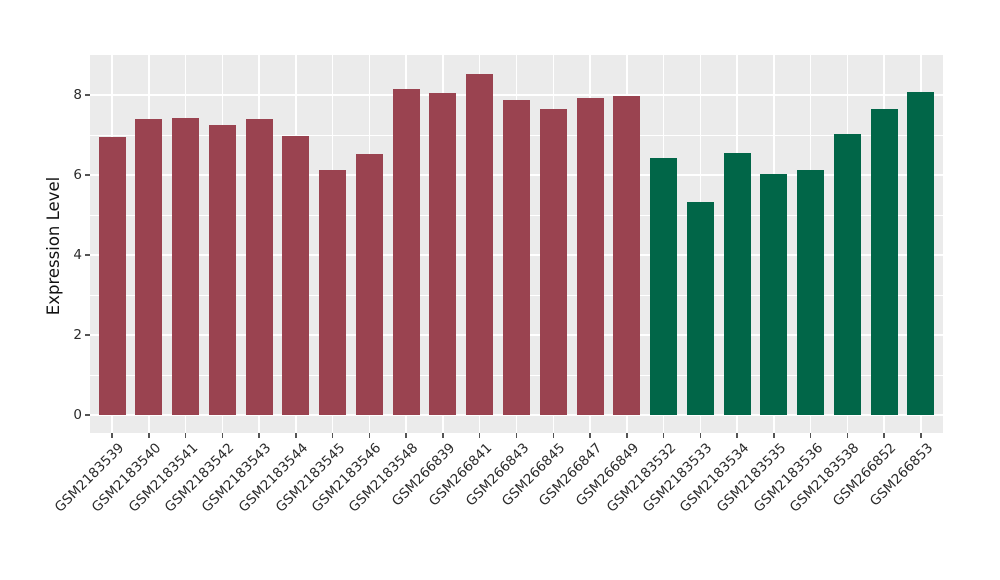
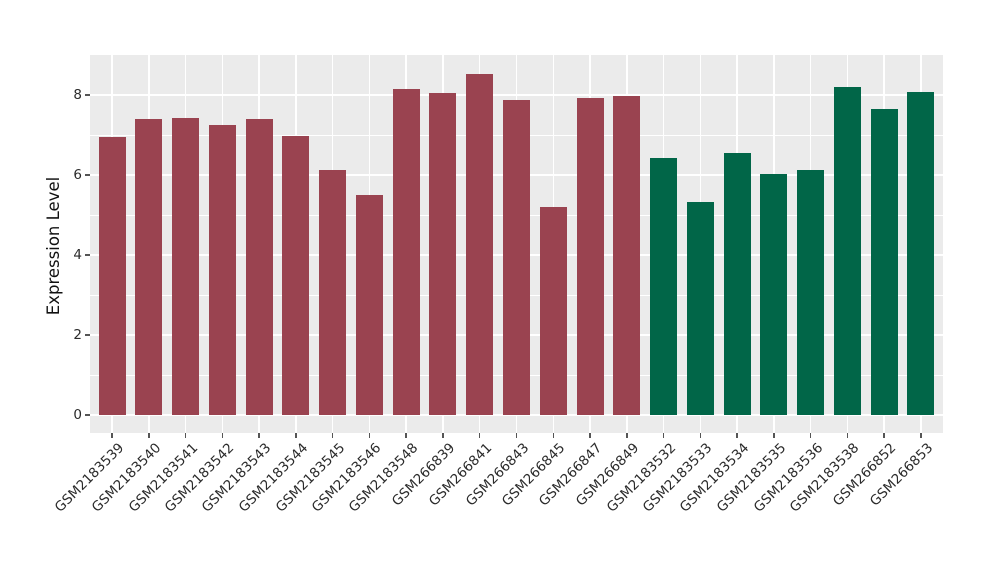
GSM2183546: 6.5 -> 5.5
GSM266845: 7.7 -> 5.2
GSM2183538: 7.0 -> 8.2
